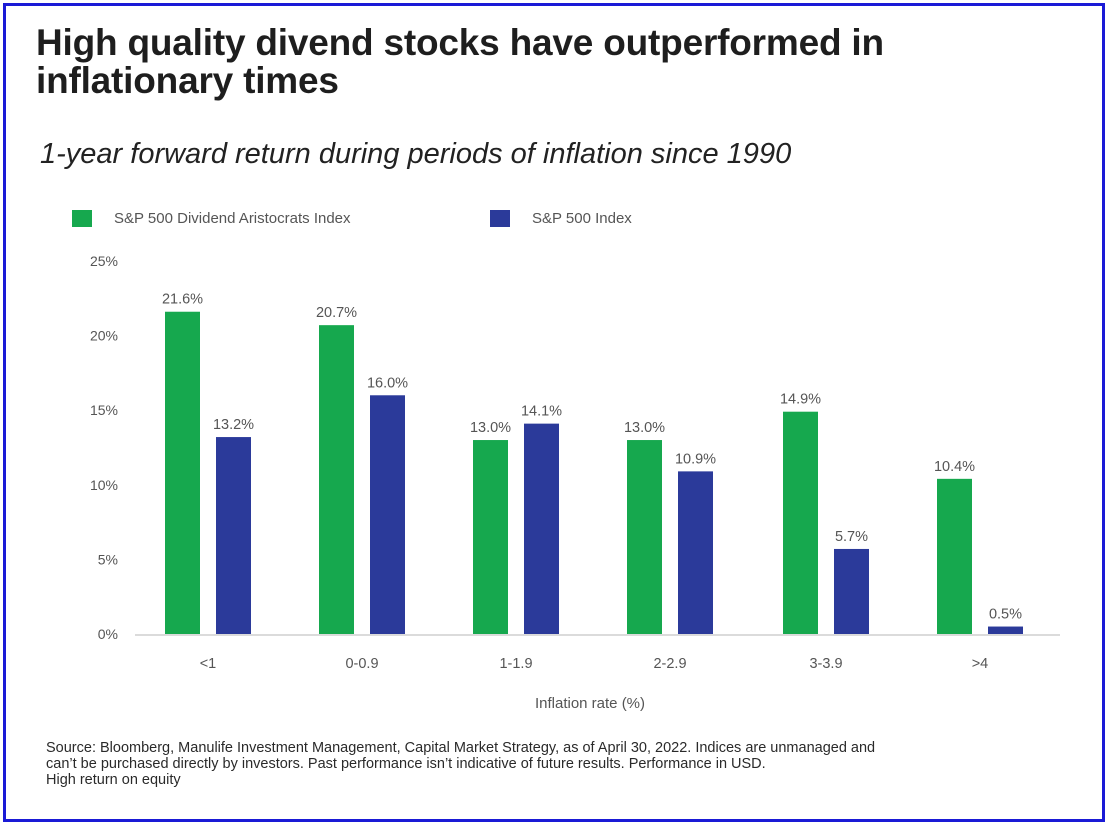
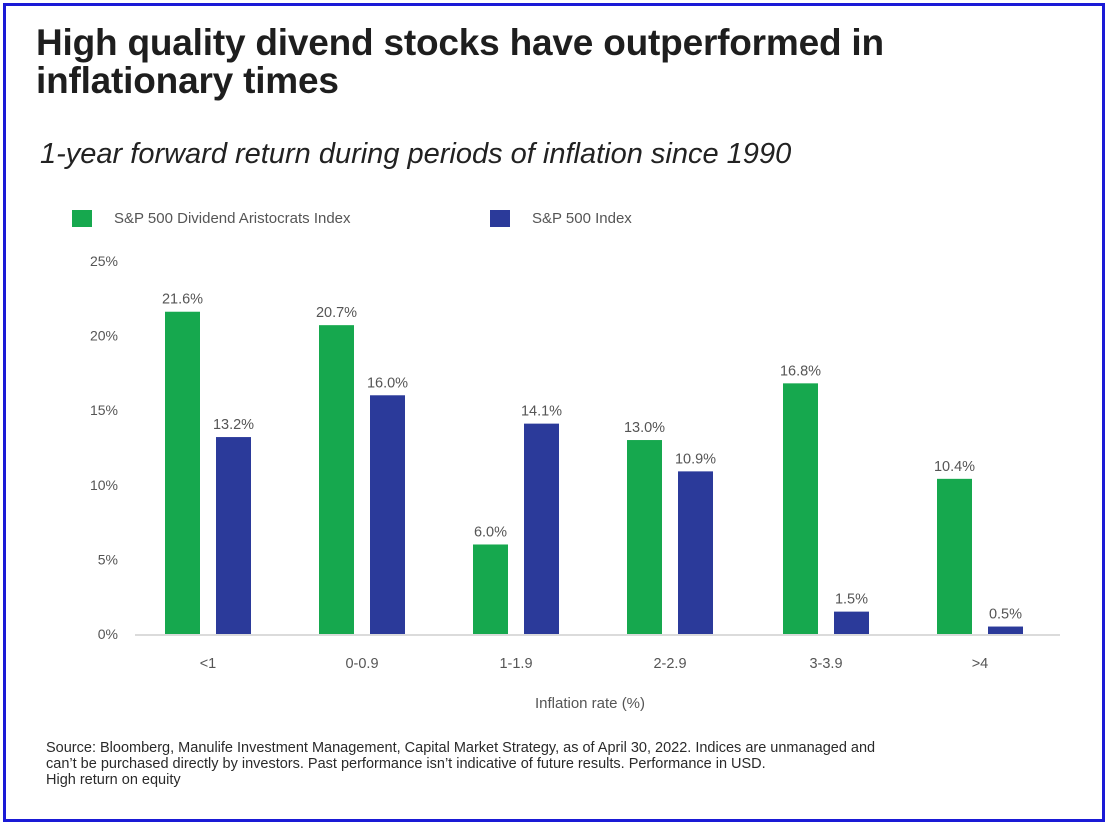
S&P 500 Dividend Aristocrats Index/1-1.9: 13.0% -> 6.0%
S&P 500 Dividend Aristocrats Index/3-3.9: 14.9% -> 16.8%
S&P 500 Index/3-3.9: 5.7% -> 1.5%
